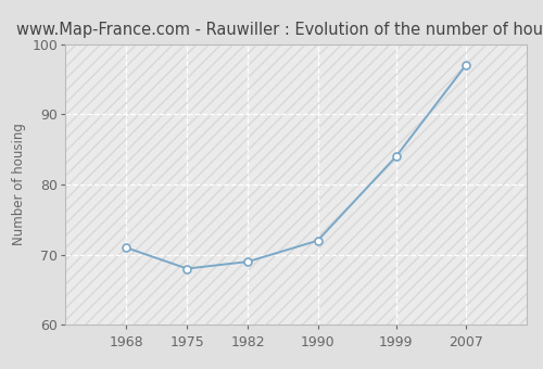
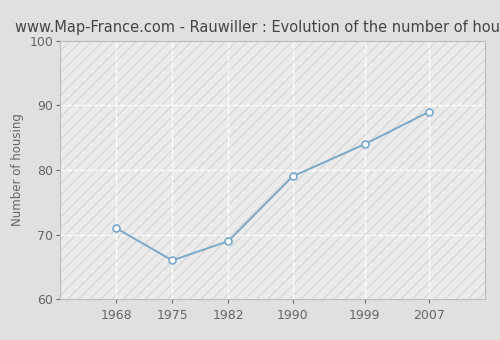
1975: 68 -> 66
1990: 72 -> 79
2007: 97 -> 89
